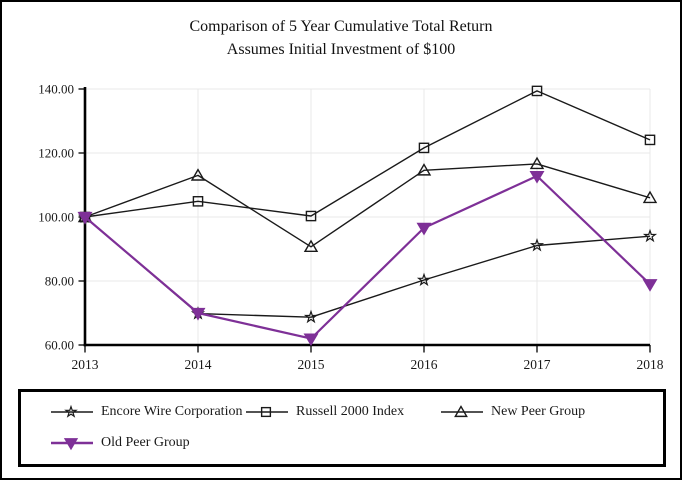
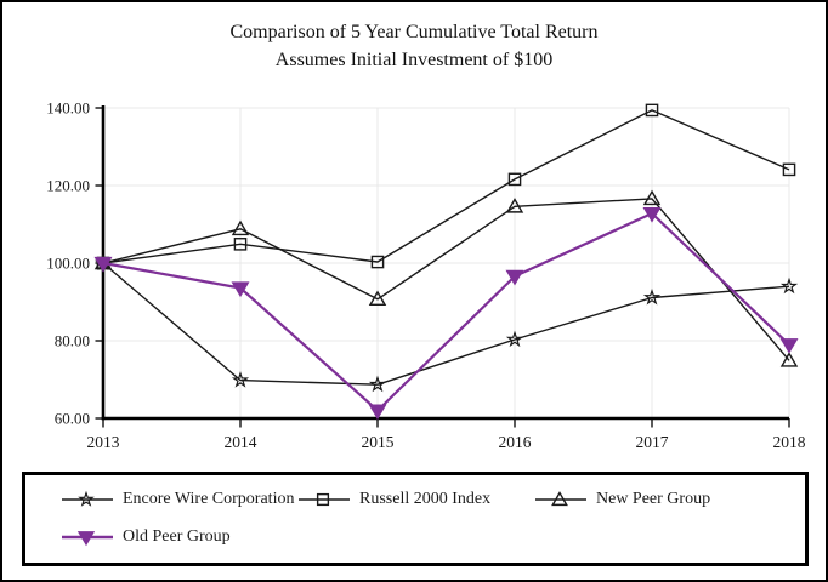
New Peer Group/2014: 113 -> 109
Old Peer Group/2014: 70 -> 94
New Peer Group/2018: 106 -> 75
